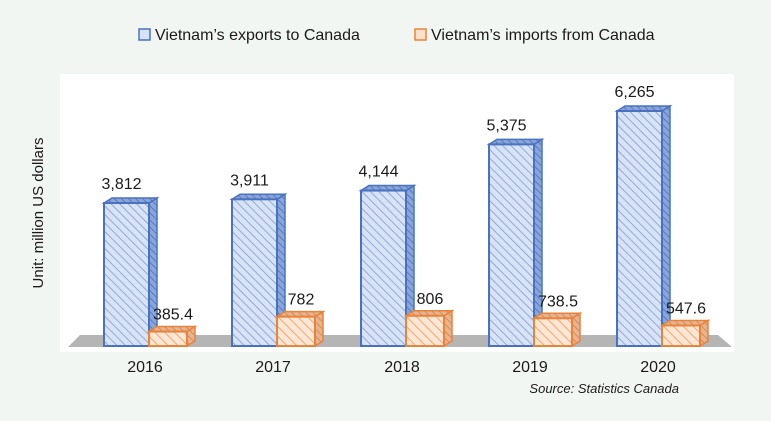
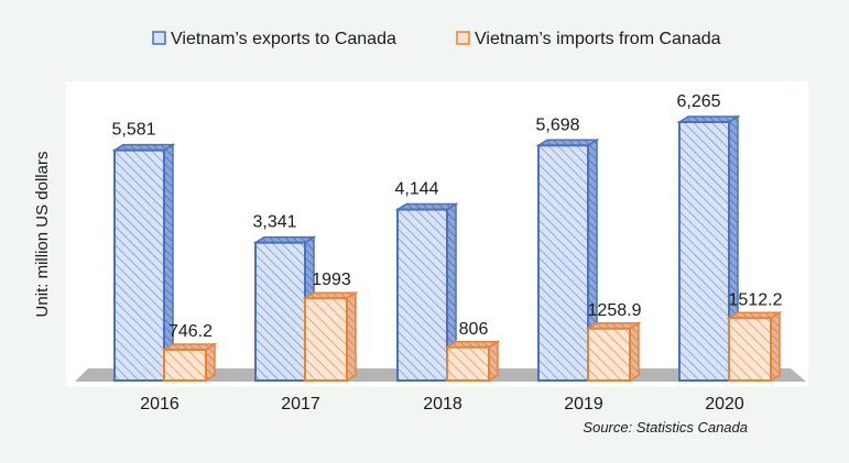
Vietnam’s exports to Canada/2016: 3,812 -> 5,581
Vietnam’s imports from Canada/2016: 385.4 -> 746.2
Vietnam’s exports to Canada/2017: 3,911 -> 3,341
Vietnam’s imports from Canada/2017: 782 -> 1993
Vietnam’s exports to Canada/2019: 5,375 -> 5,698
Vietnam’s imports from Canada/2019: 738.5 -> 1258.9
Vietnam’s imports from Canada/2020: 547.6 -> 1512.2
